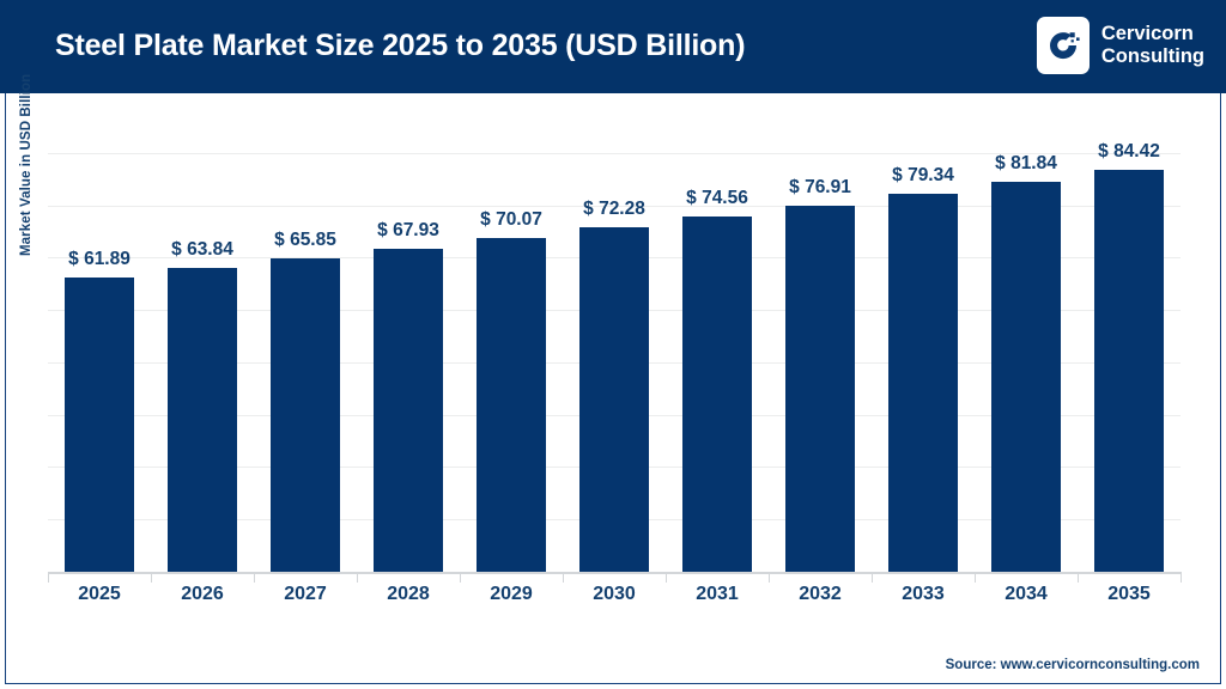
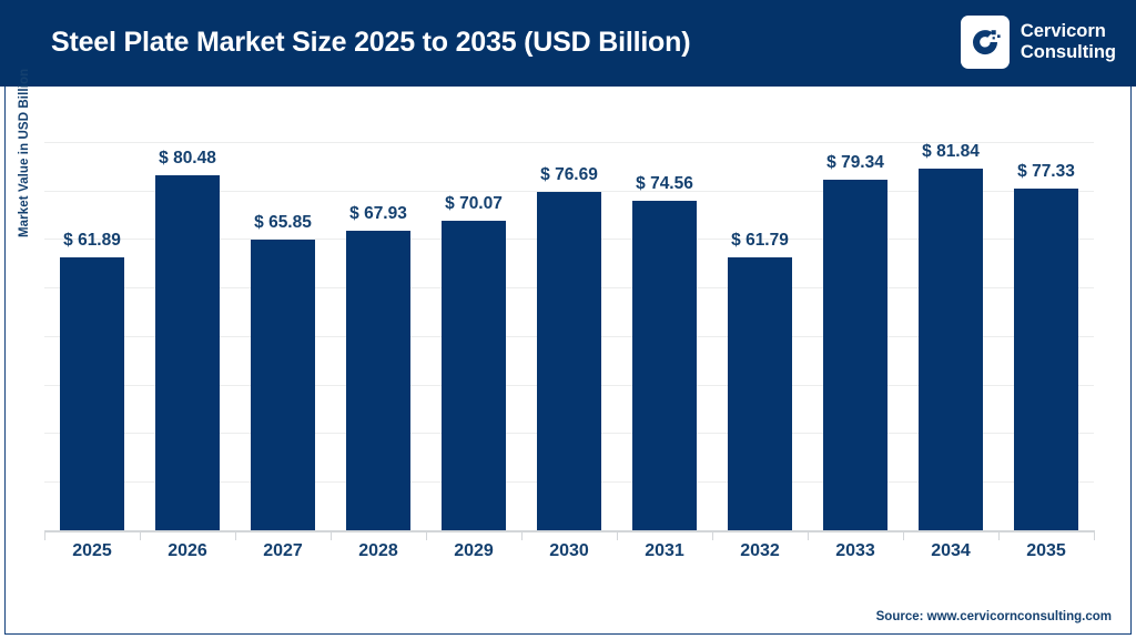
2026: 63.84 -> 80.48
2030: 72.28 -> 76.69
2032: 76.91 -> 61.79
2035: 84.42 -> 77.33
